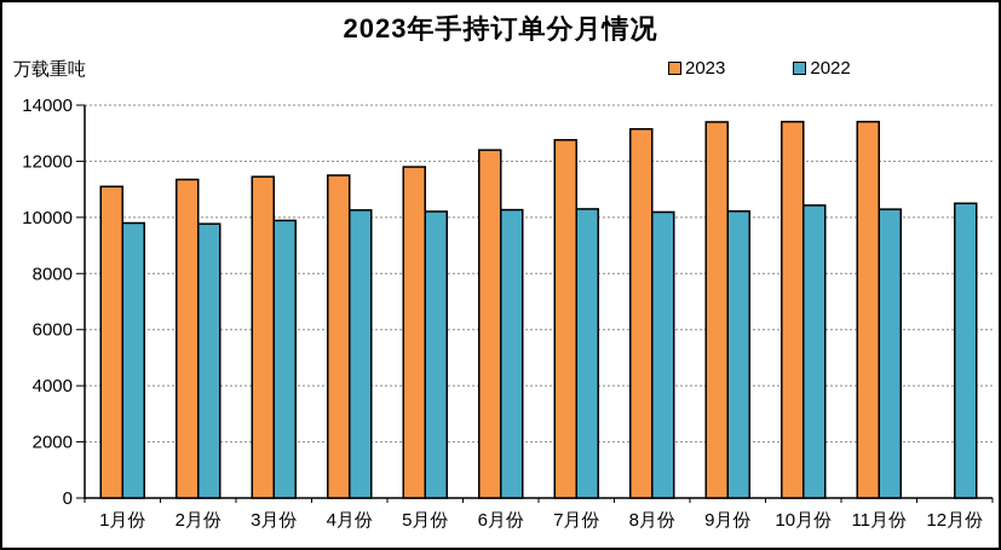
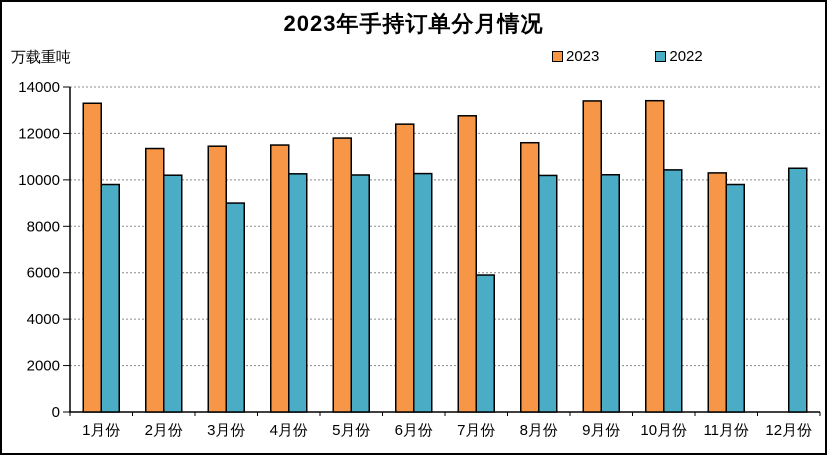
2023/1月份: 11100 -> 13300
2022/2月份: 9800 -> 10200
2022/3月份: 9900 -> 9000
2022/7月份: 10300 -> 5900
2023/8月份: 13200 -> 11600
2023/11月份: 13400 -> 10300
2022/11月份: 10300 -> 9800
